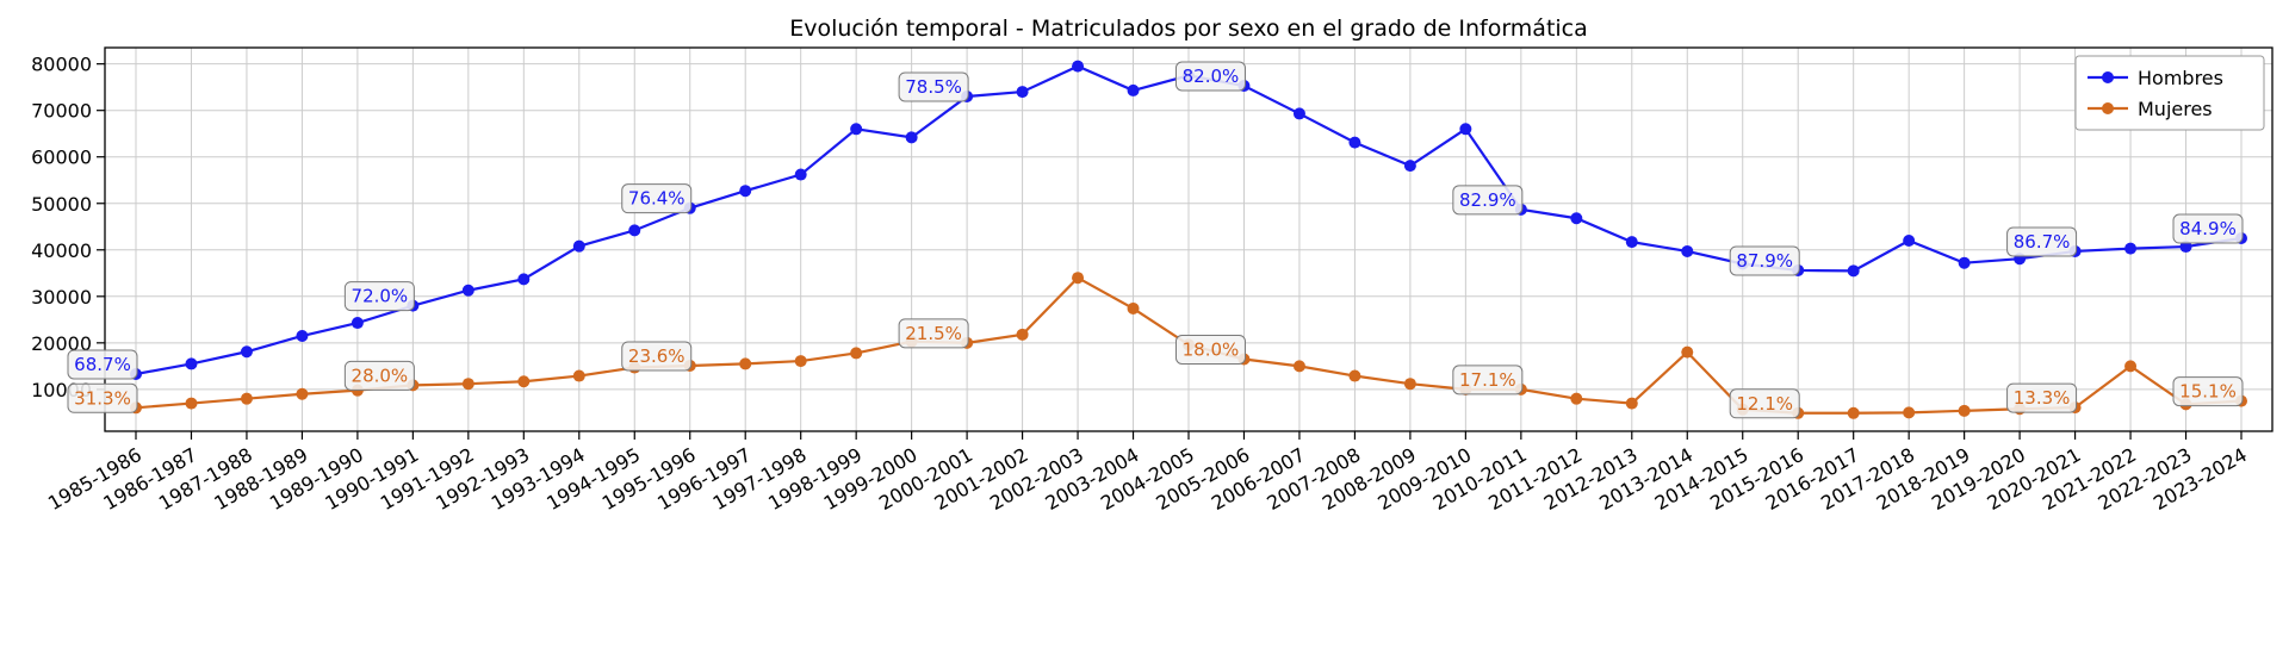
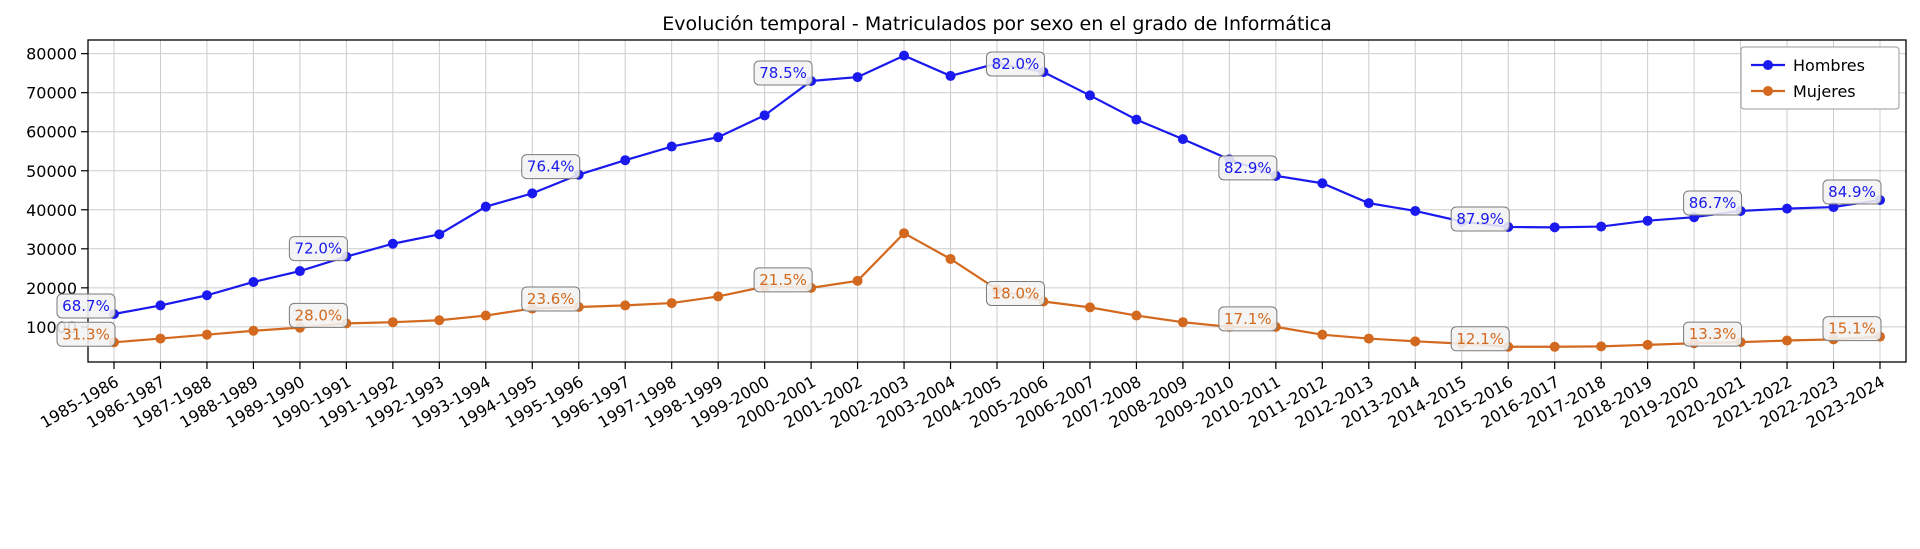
Hombres/1998-1999: 66000 -> 59000
Hombres/2009-2010: 66000 -> 53000
Mujeres/2013-2014: 18000 -> 6000
Hombres/2017-2018: 42000 -> 36000
Mujeres/2021-2022: 15000 -> 6000
